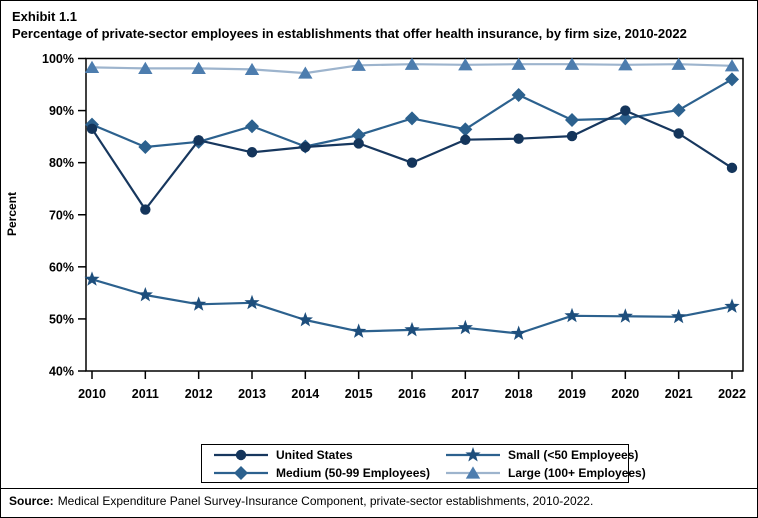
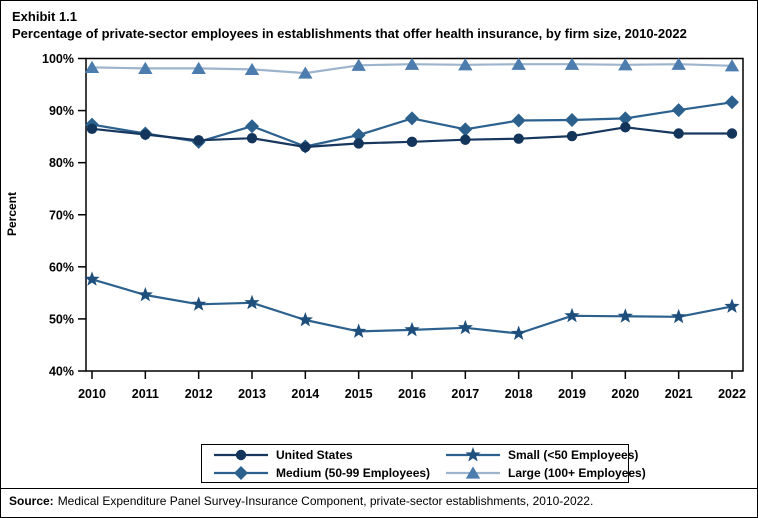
United States/2011: 71% -> 85%
Medium (50-99 Employees)/2011: 83% -> 86%
United States/2013: 82% -> 85%
United States/2016: 80% -> 84%
Medium (50-99 Employees)/2018: 93% -> 88%
United States/2020: 90% -> 87%
United States/2022: 79% -> 86%
Medium (50-99 Employees)/2022: 96% -> 92%
